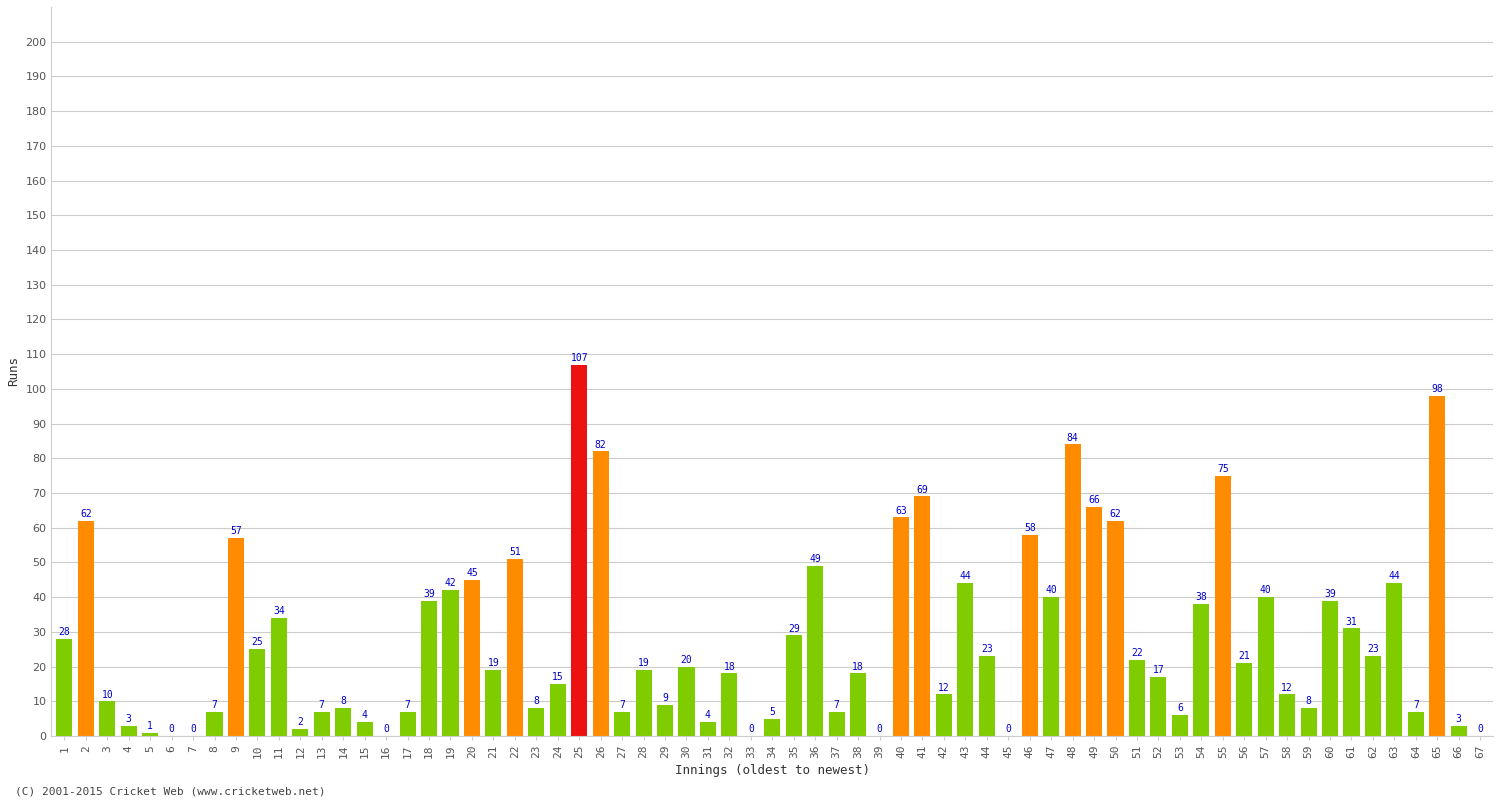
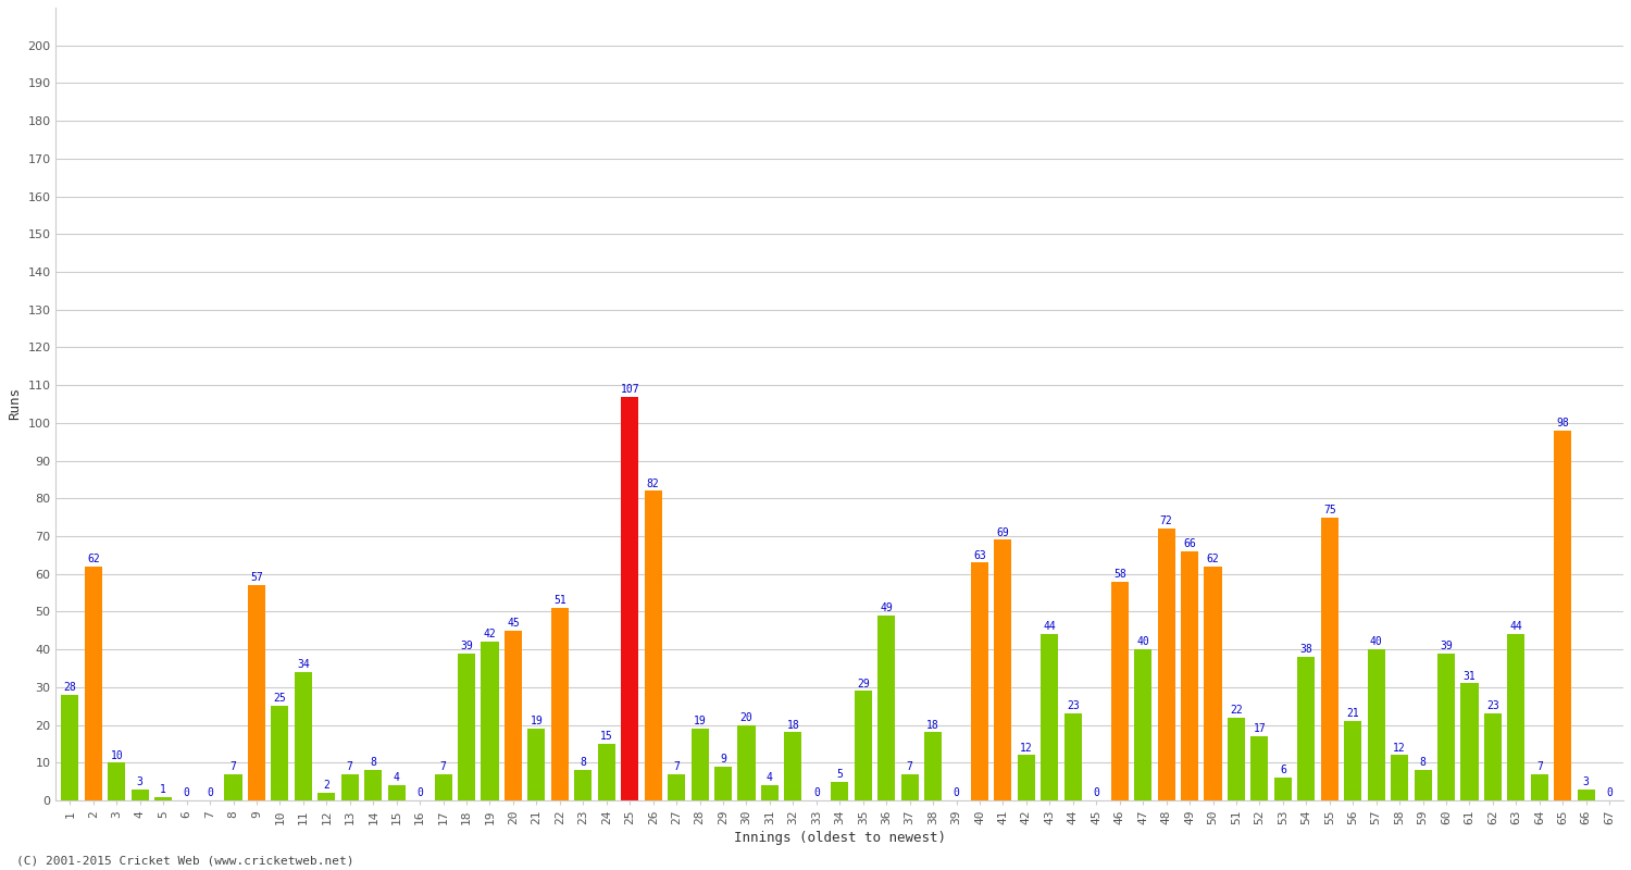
48: 84 -> 72
